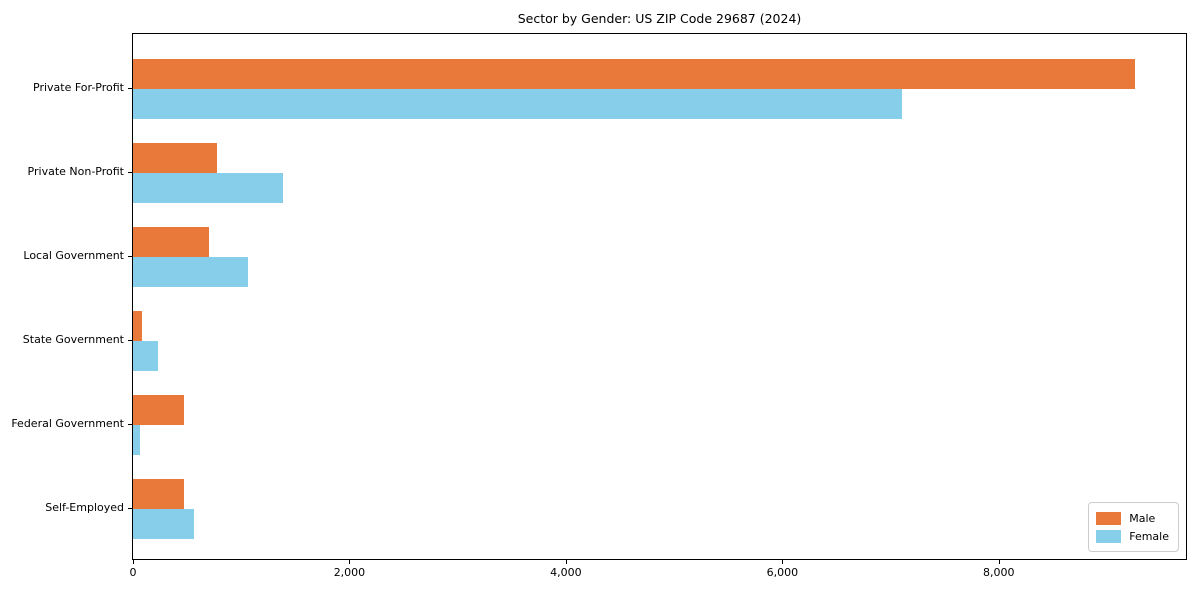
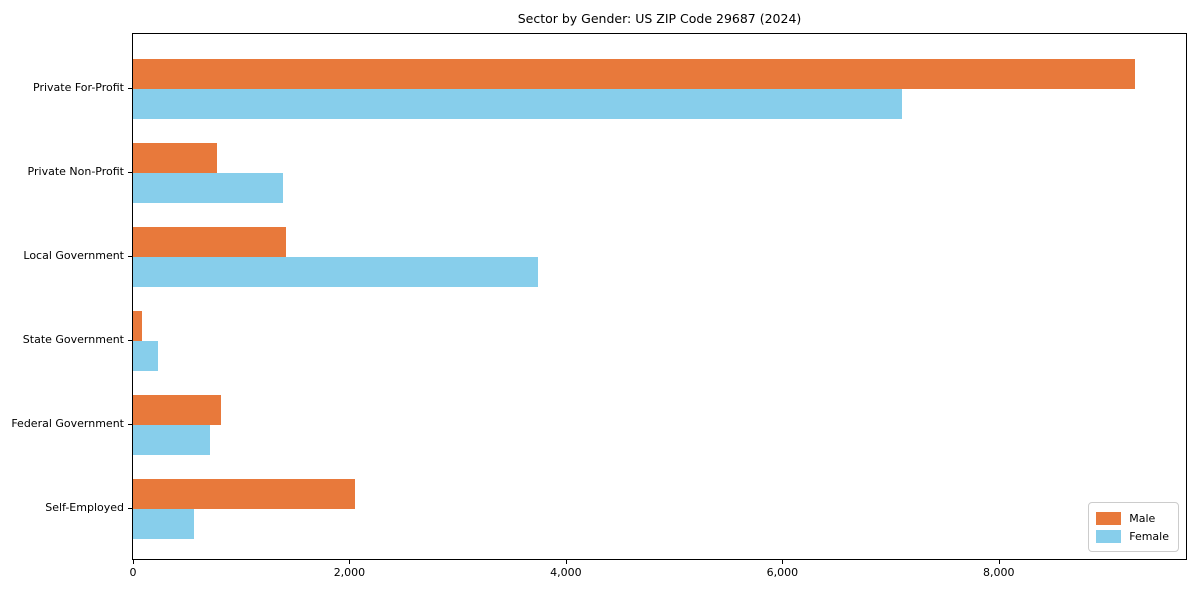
Male/Local Government: 700 -> 1410
Female/Local Government: 1060 -> 3740
Male/Federal Government: 470 -> 810
Female/Federal Government: 60 -> 710
Male/Self-Employed: 480 -> 2050
